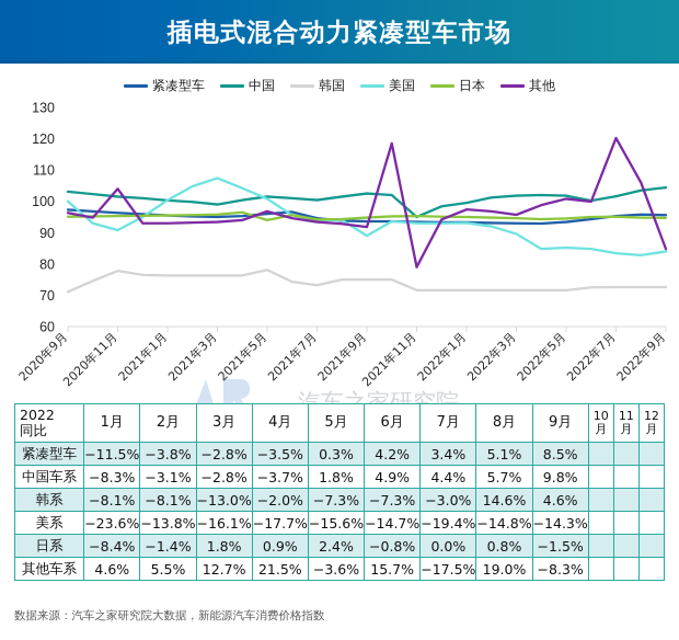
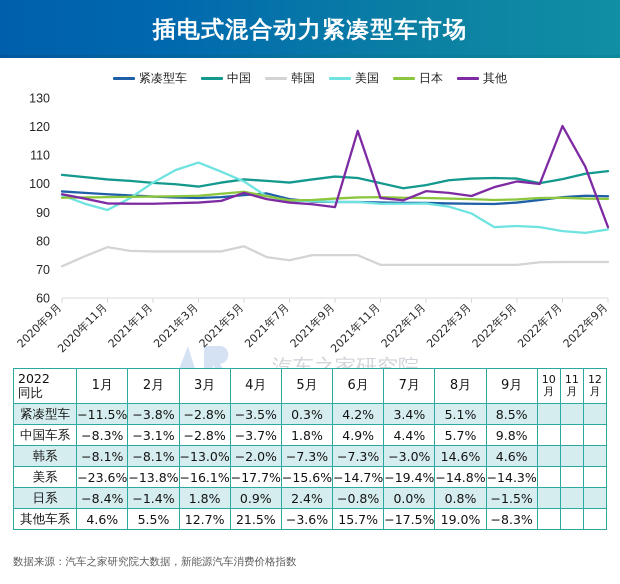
美国/2020年9月: 100 -> 96
其他/2020年11月: 104 -> 93
日本/2021年5月: 94 -> 97
美国/2021年9月: 89 -> 94
中国/2021年11月: 95 -> 100
其他/2021年11月: 79 -> 95
